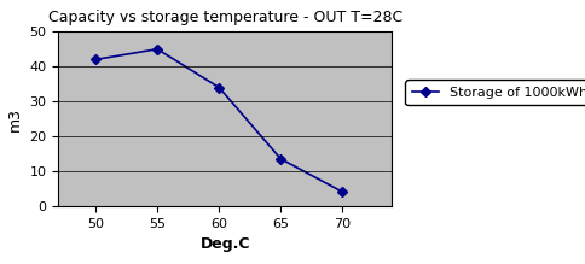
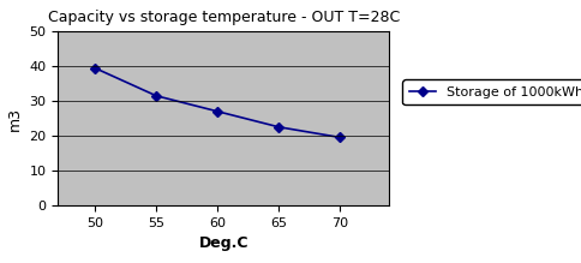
50: 42.0 -> 39.5
55: 45.0 -> 31.5
60: 34.0 -> 27.0
65: 13.5 -> 22.5
70: 4.0 -> 19.5
